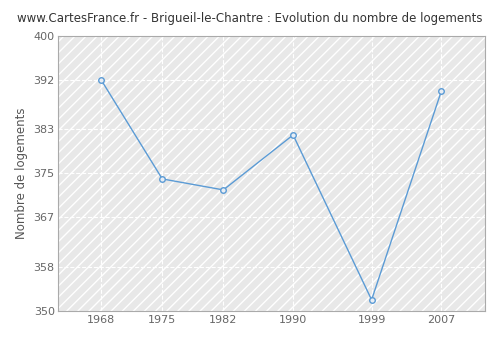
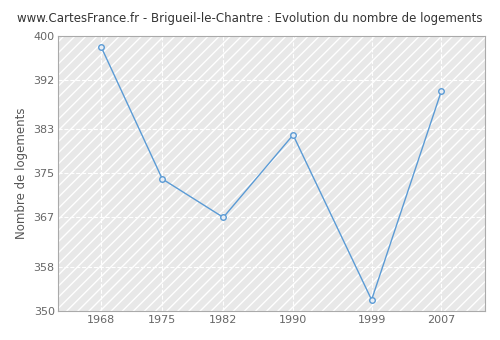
1968: 392 -> 398
1982: 372 -> 367
